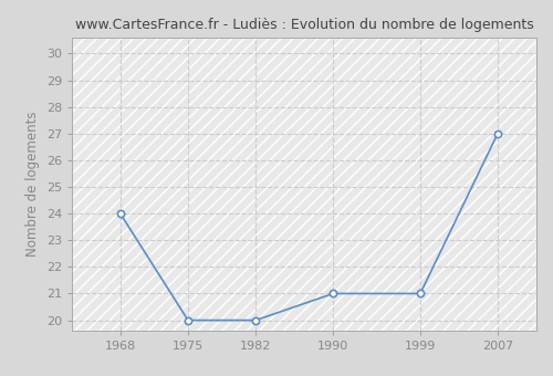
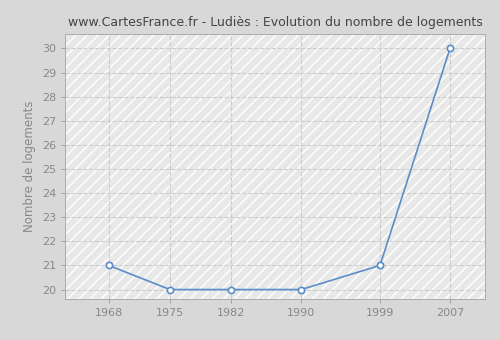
1968: 24 -> 21
1990: 21 -> 20
2007: 27 -> 30
